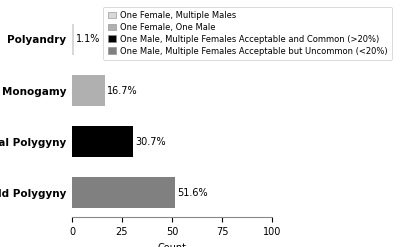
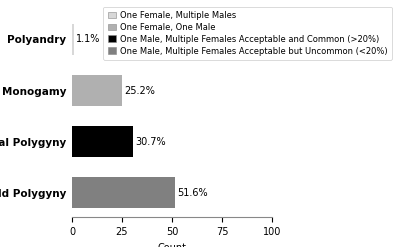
Monogamy: 16.7% -> 25.2%
